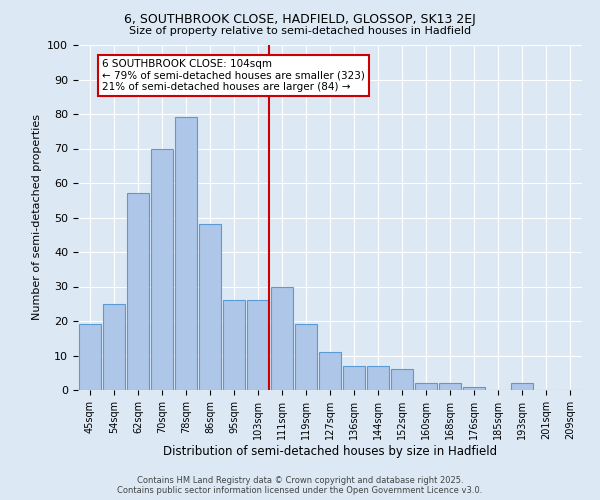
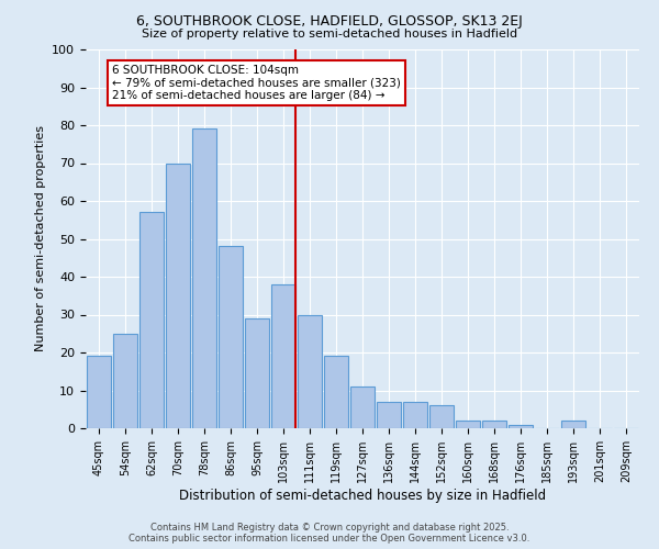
95sqm: 26 -> 29
103sqm: 26 -> 38
